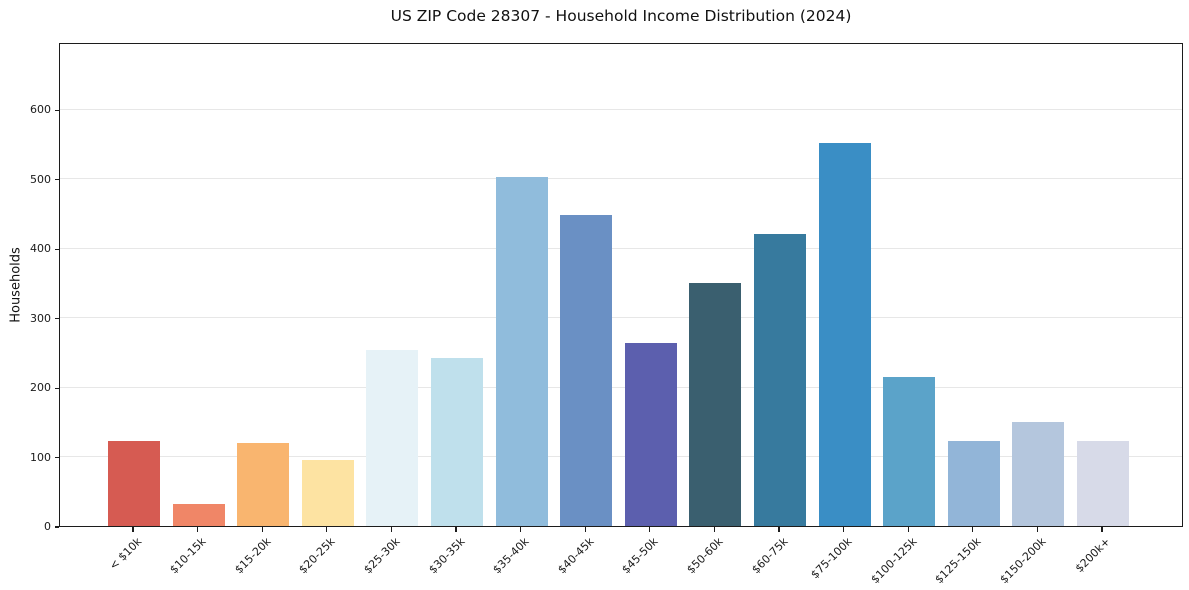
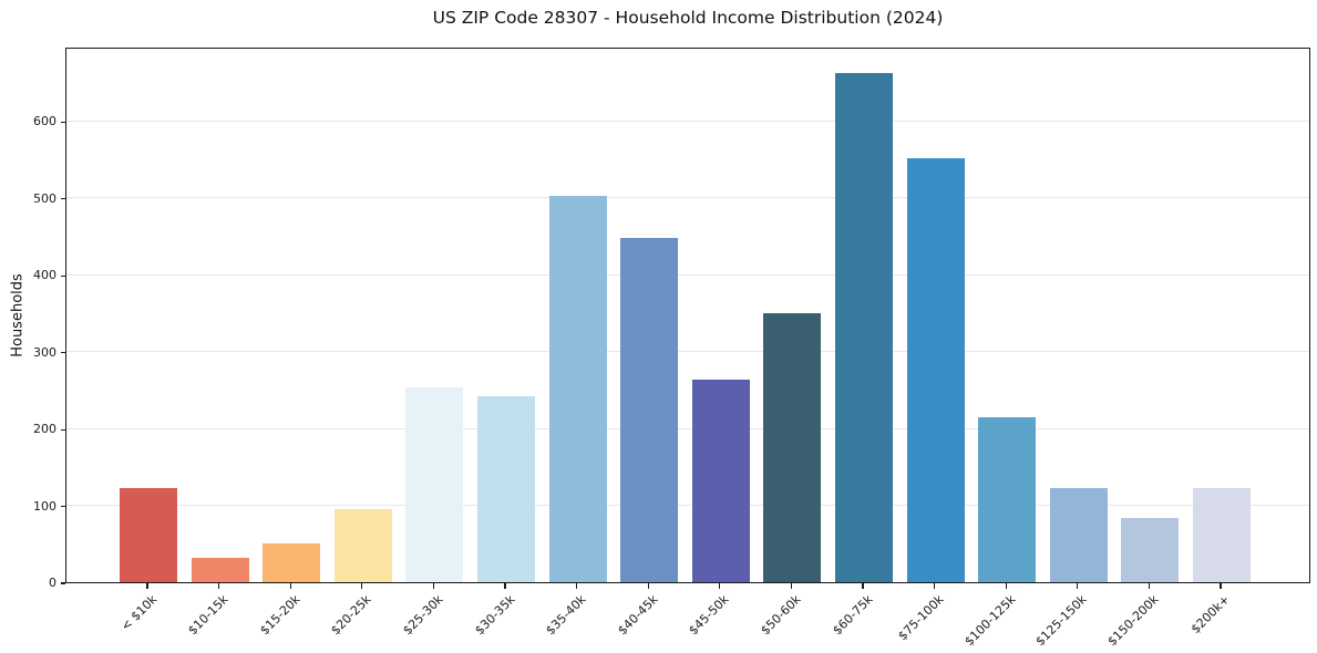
$15-20k: 120 -> 50
$60-75k: 420 -> 660
$150-200k: 150 -> 80
